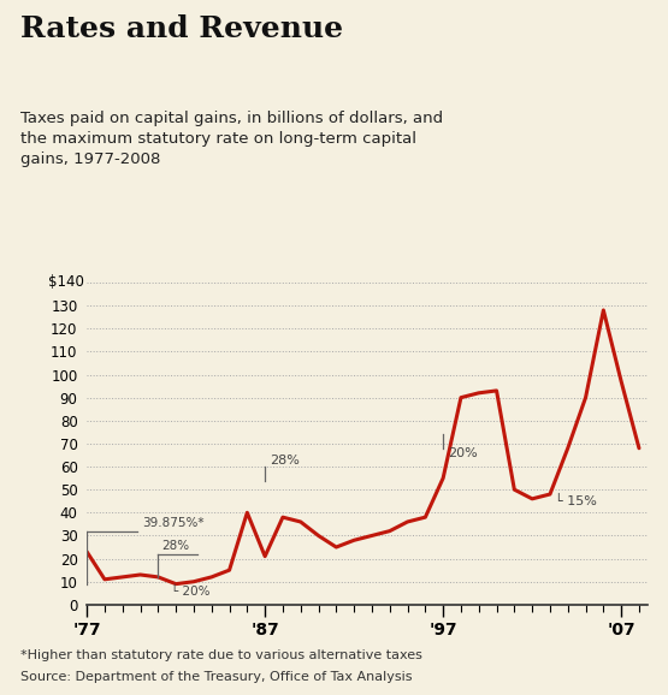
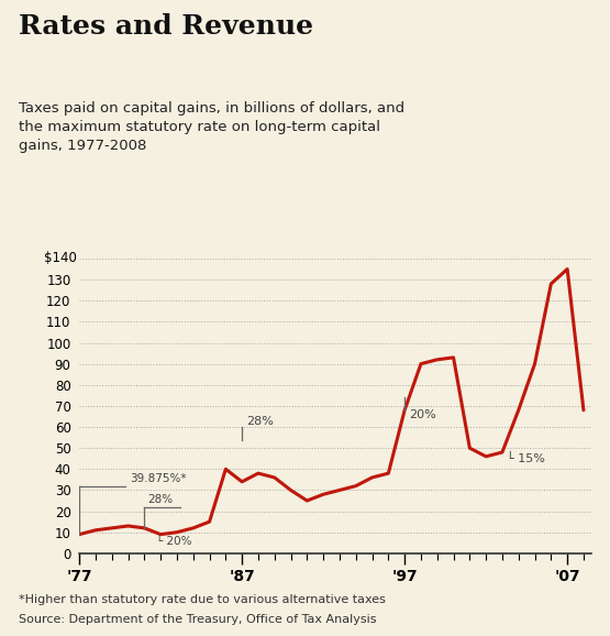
'77: 23 -> 9
'87: 21 -> 34
'97: 55 -> 68
'07: 97 -> 135
